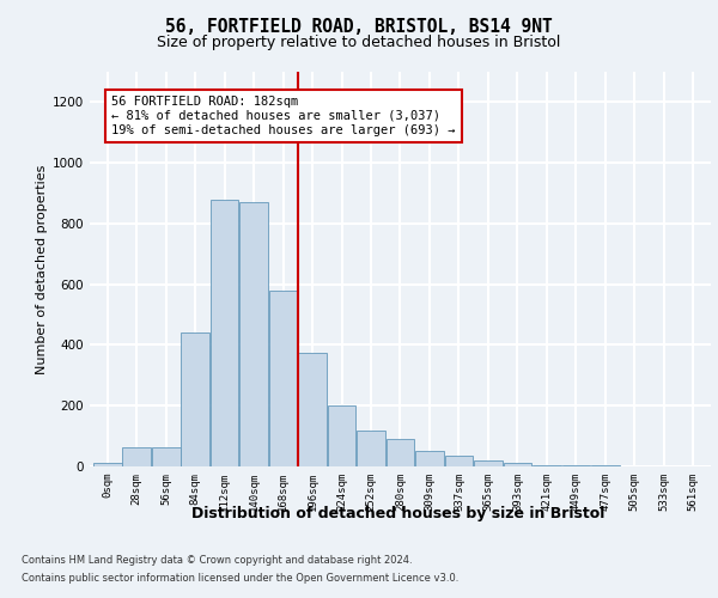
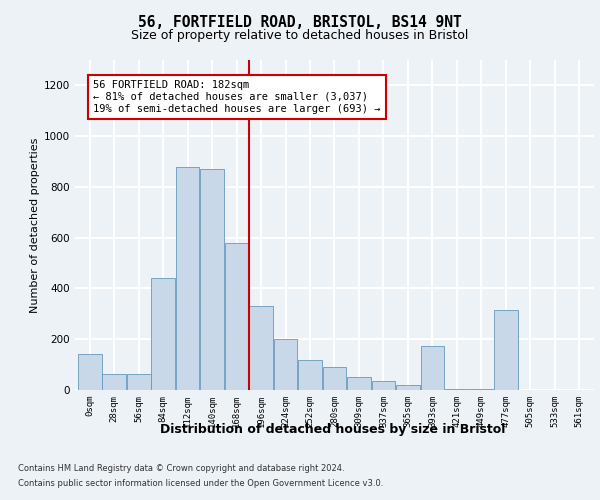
0sqm: 10 -> 140
196sqm: 375 -> 330
393sqm: 12 -> 175
477sqm: 2 -> 315
